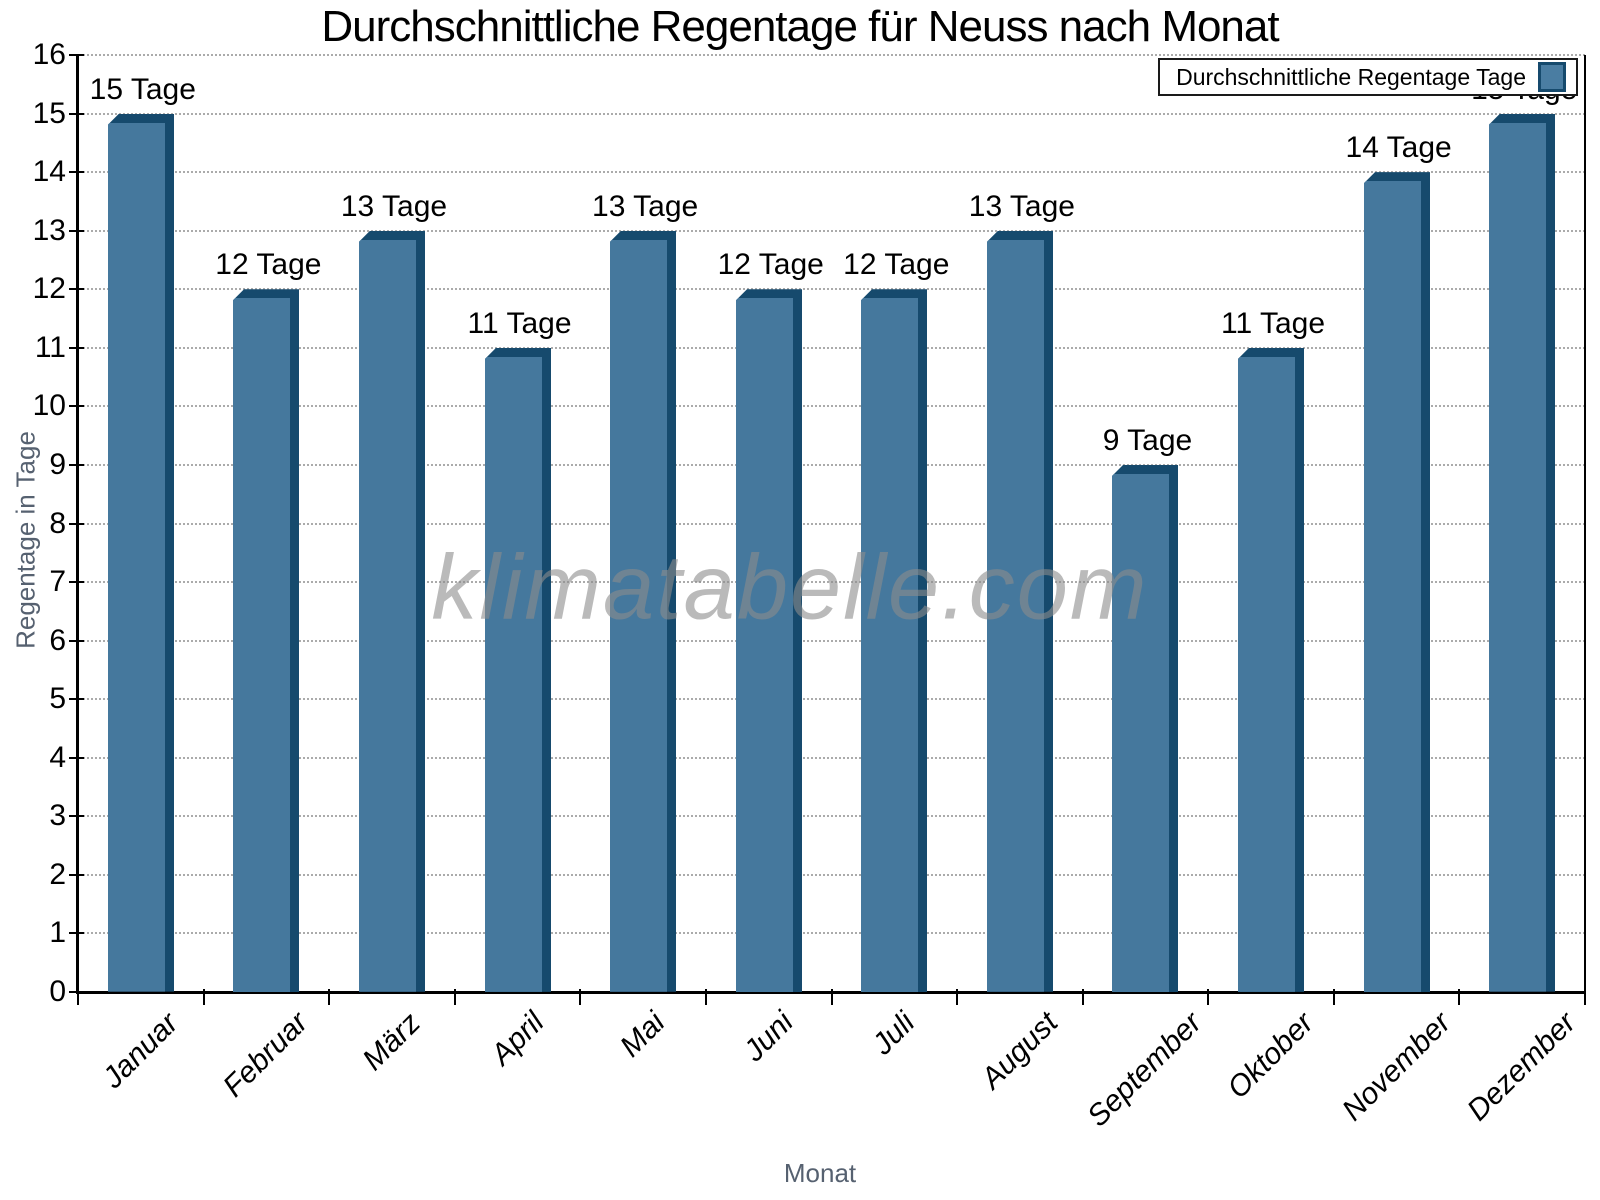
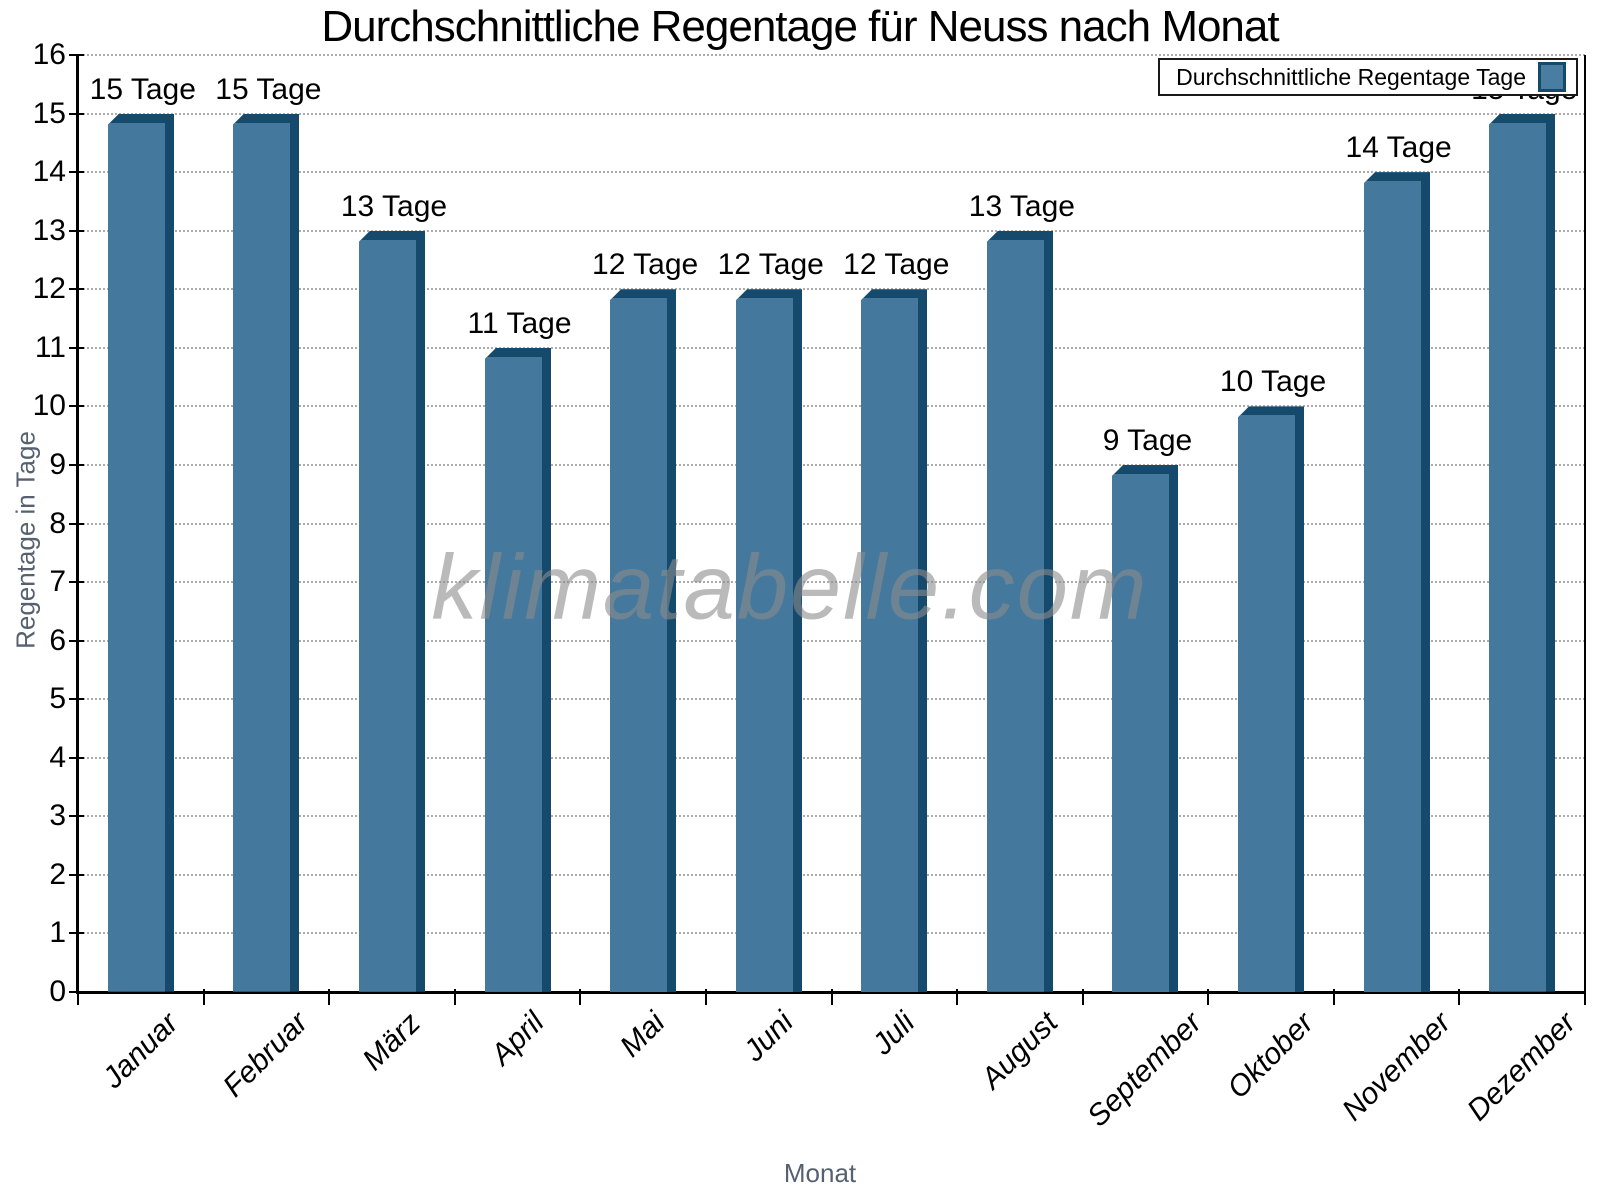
Februar: 12 -> 15
Mai: 13 -> 12
Oktober: 11 -> 10
